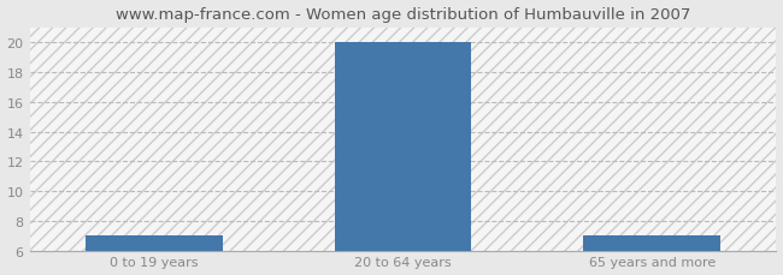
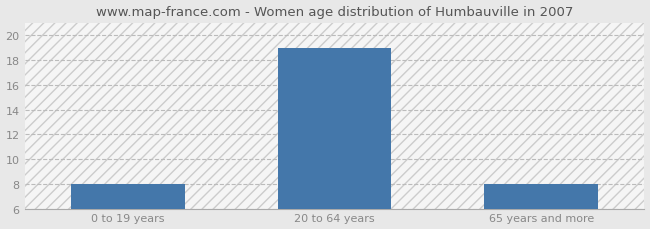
0 to 19 years: 7 -> 8
20 to 64 years: 20 -> 19
65 years and more: 7 -> 8
